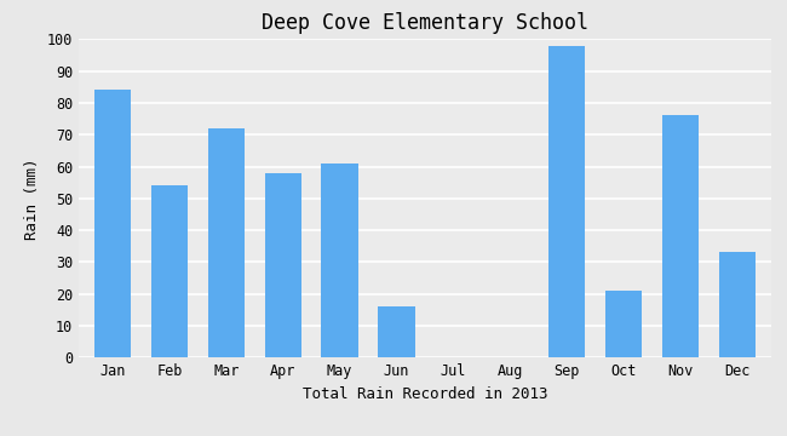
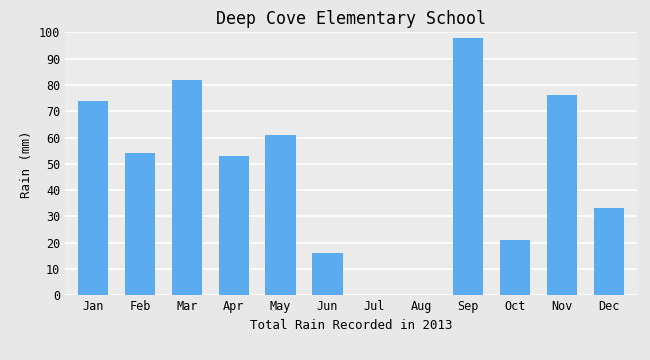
Jan: 84 -> 74
Mar: 72 -> 82
Apr: 58 -> 53
